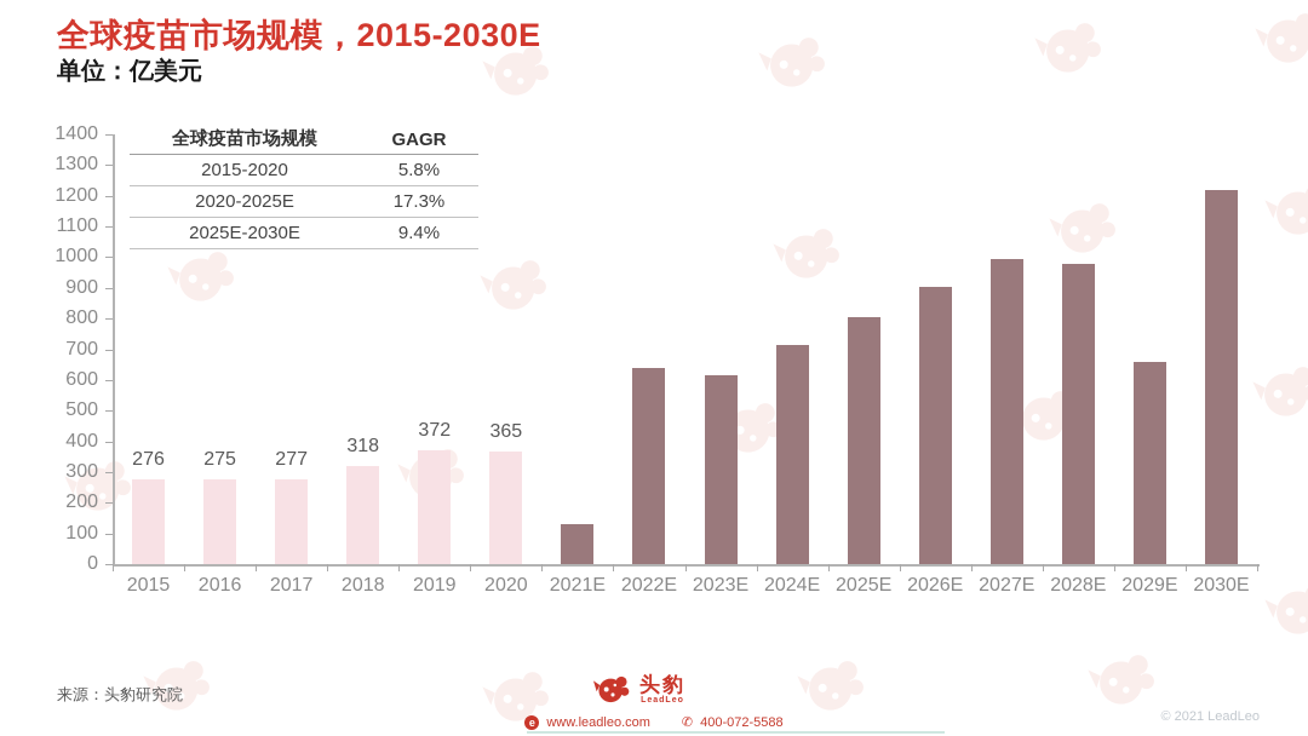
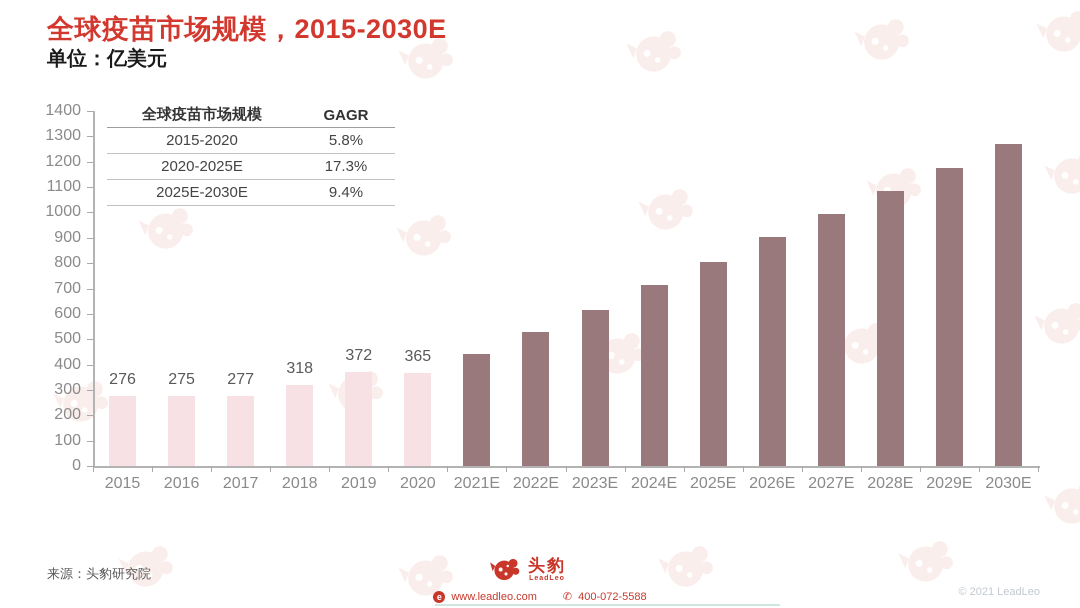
2021E: 130 -> 440
2022E: 640 -> 530
2028E: 980 -> 1080
2029E: 660 -> 1180
2030E: 1220 -> 1270
